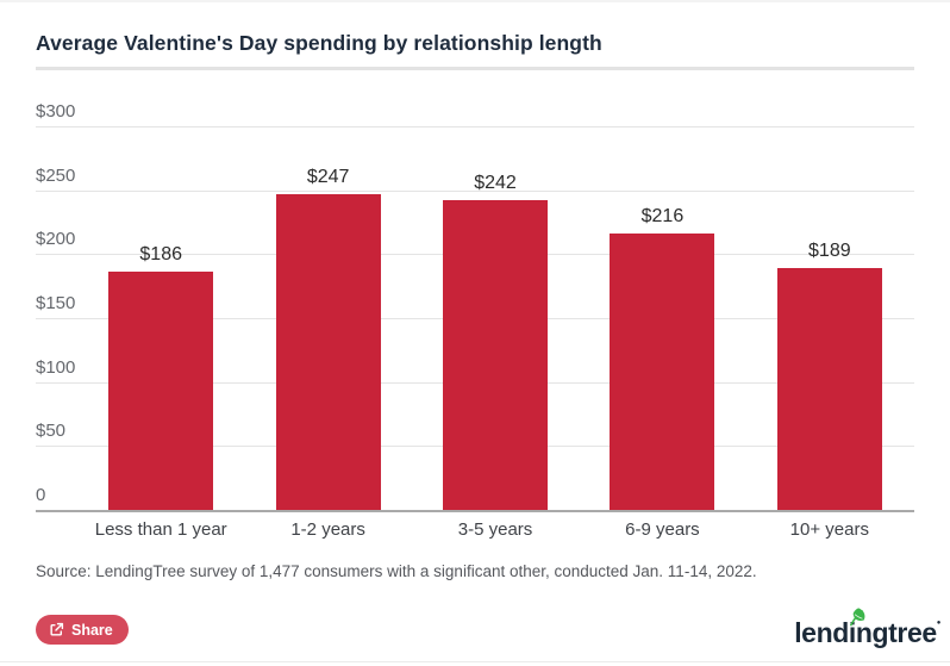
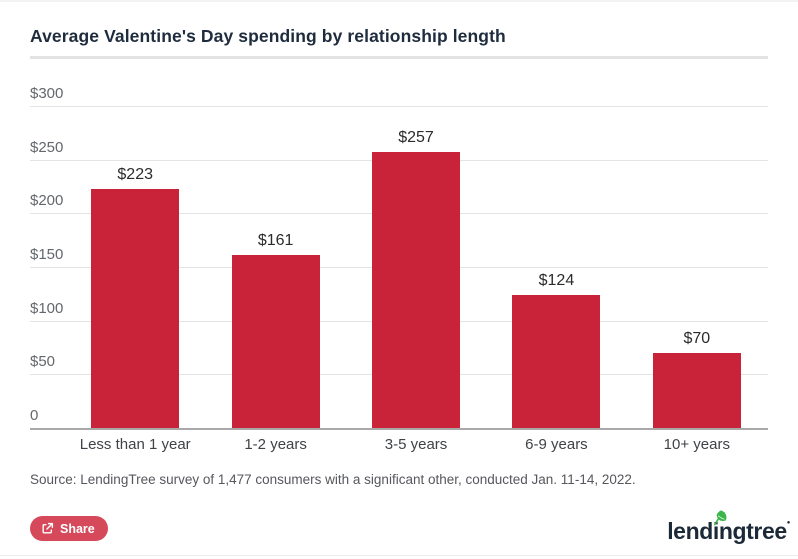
Less than 1 year: $186 -> $223
1-2 years: $247 -> $161
3-5 years: $242 -> $257
6-9 years: $216 -> $124
10+ years: $189 -> $70
